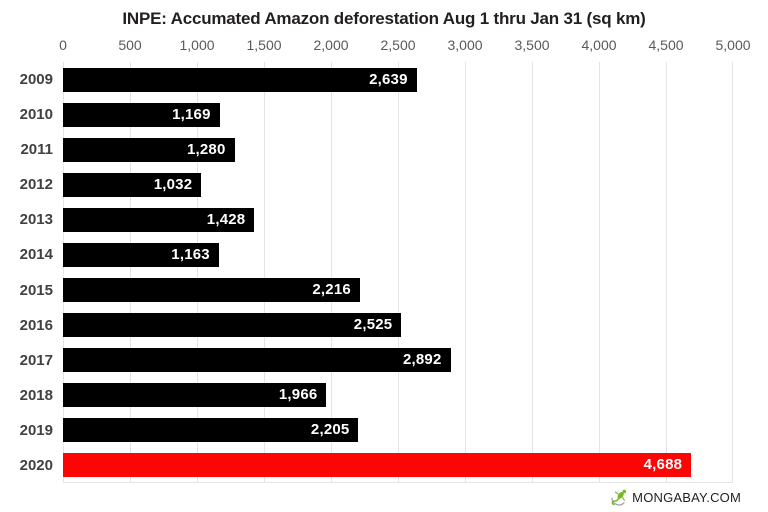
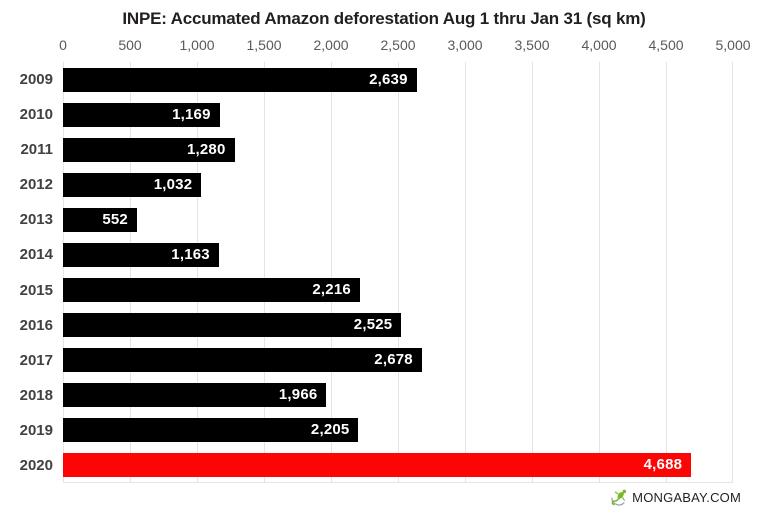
2013: 1,428 -> 552
2017: 2,892 -> 2,678
